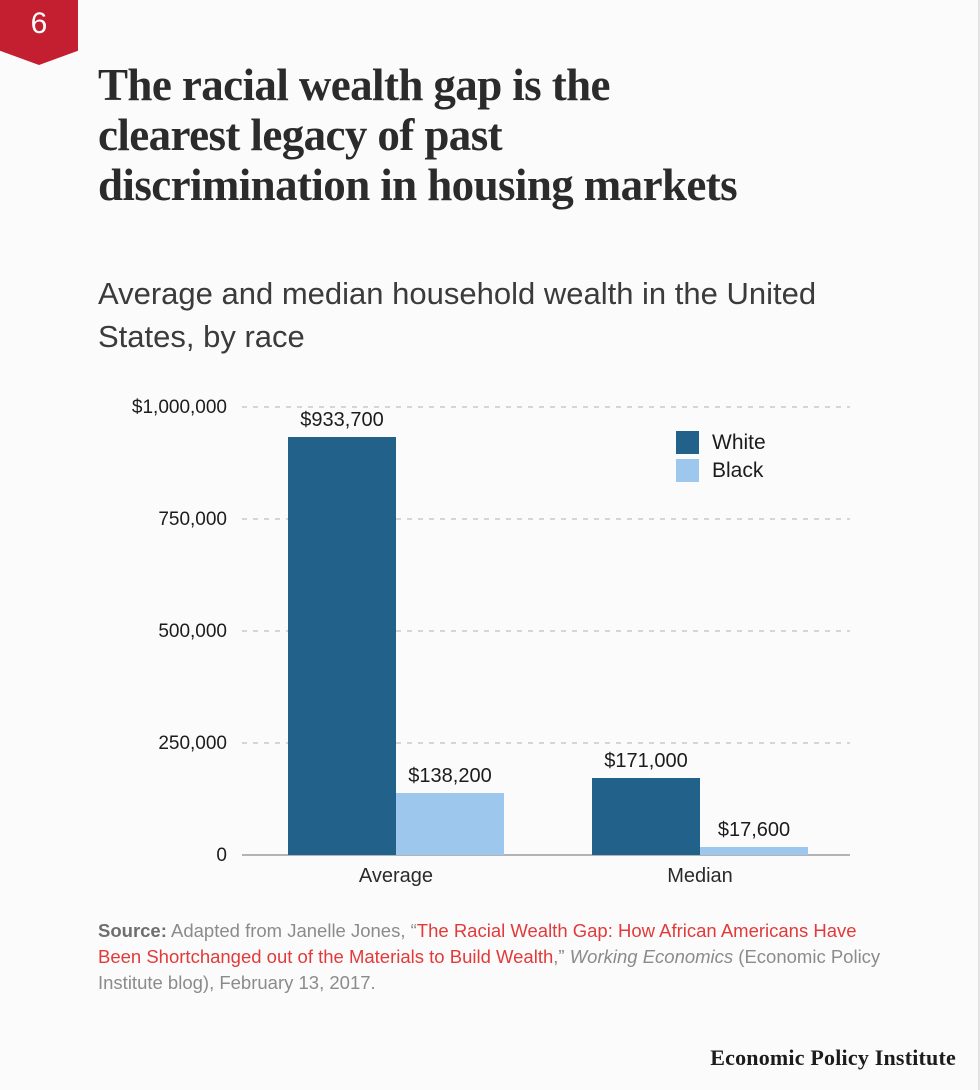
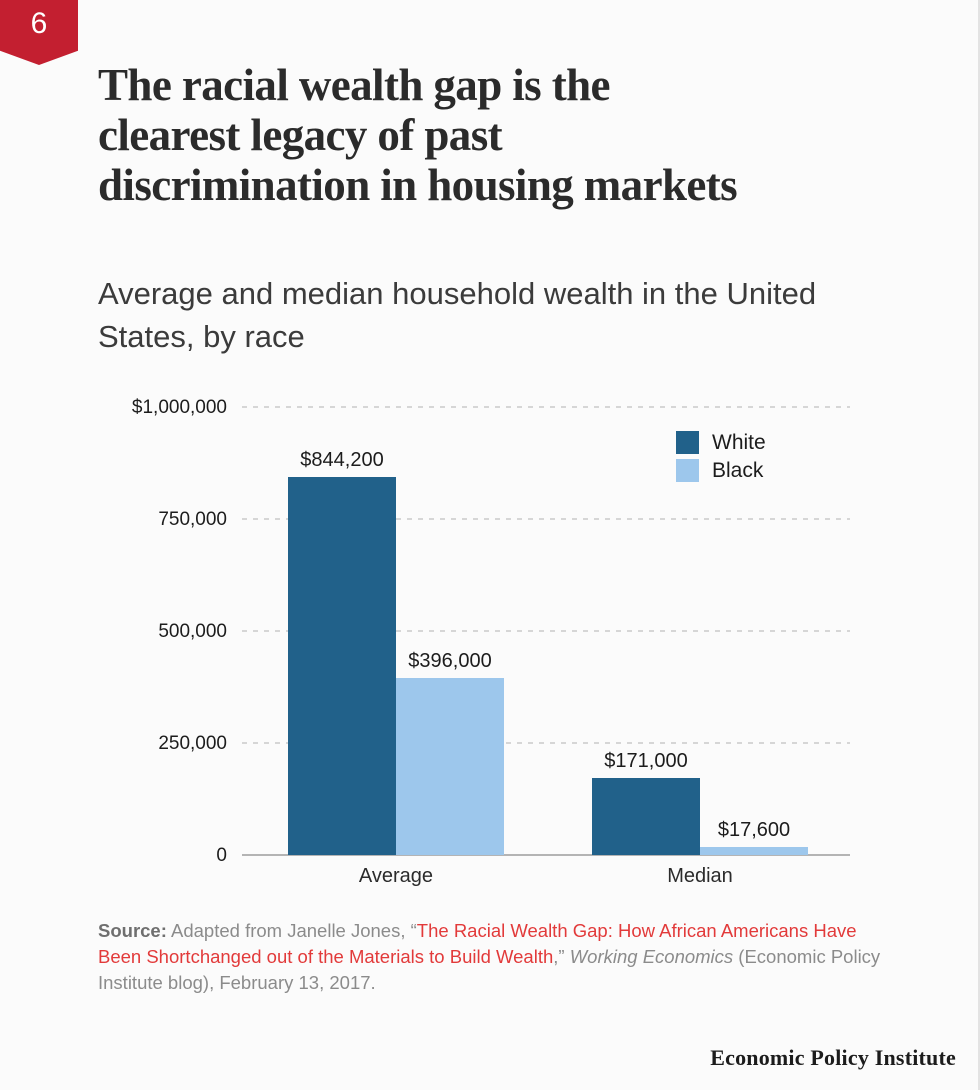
White/Average: $933,700 -> $844,200
Black/Average: $138,200 -> $396,000
